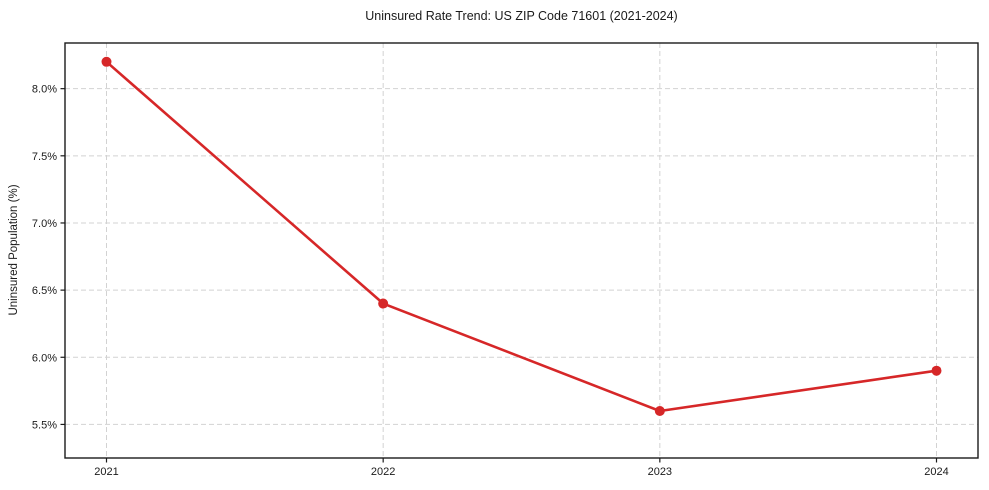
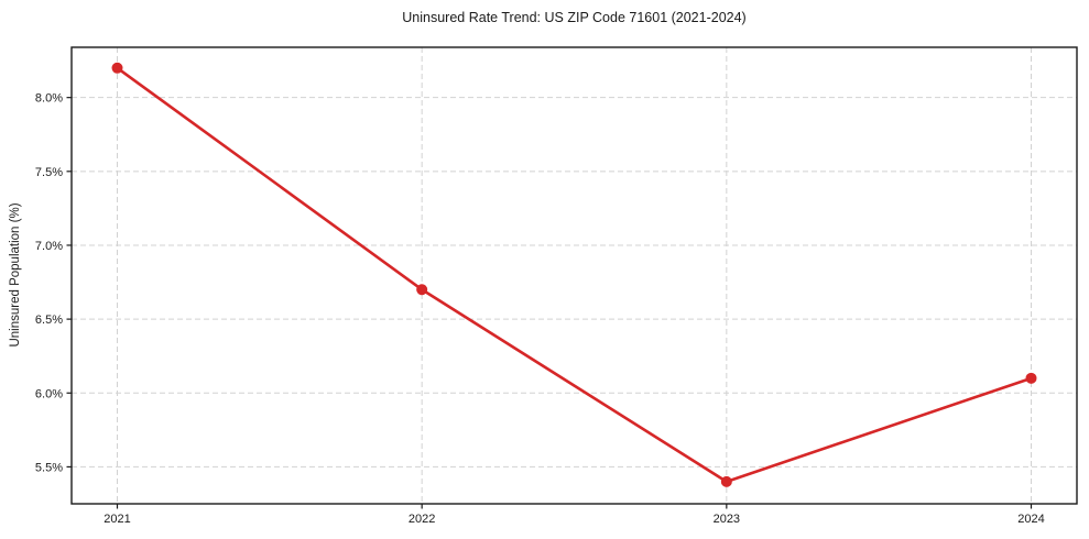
2022: 6.4% -> 6.7%
2023: 5.6% -> 5.4%
2024: 5.9% -> 6.1%
